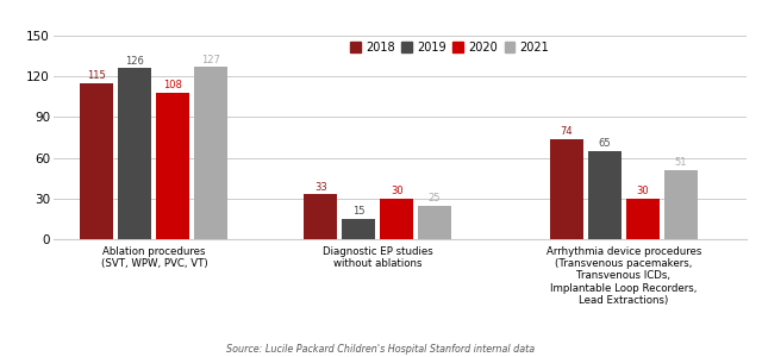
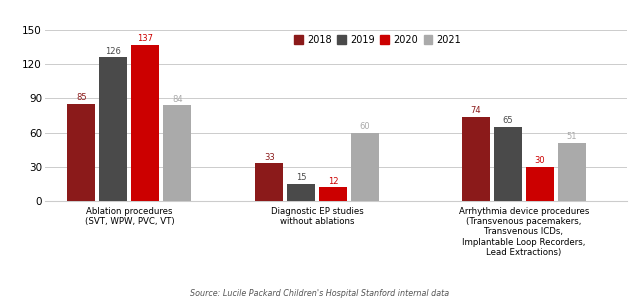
2018/Ablation procedures (SVT, WPW, PVC, VT): 115 -> 85
2020/Ablation procedures (SVT, WPW, PVC, VT): 108 -> 137
2021/Ablation procedures (SVT, WPW, PVC, VT): 127 -> 84
2020/Diagnostic EP studies without ablations: 30 -> 12
2021/Diagnostic EP studies without ablations: 25 -> 60
